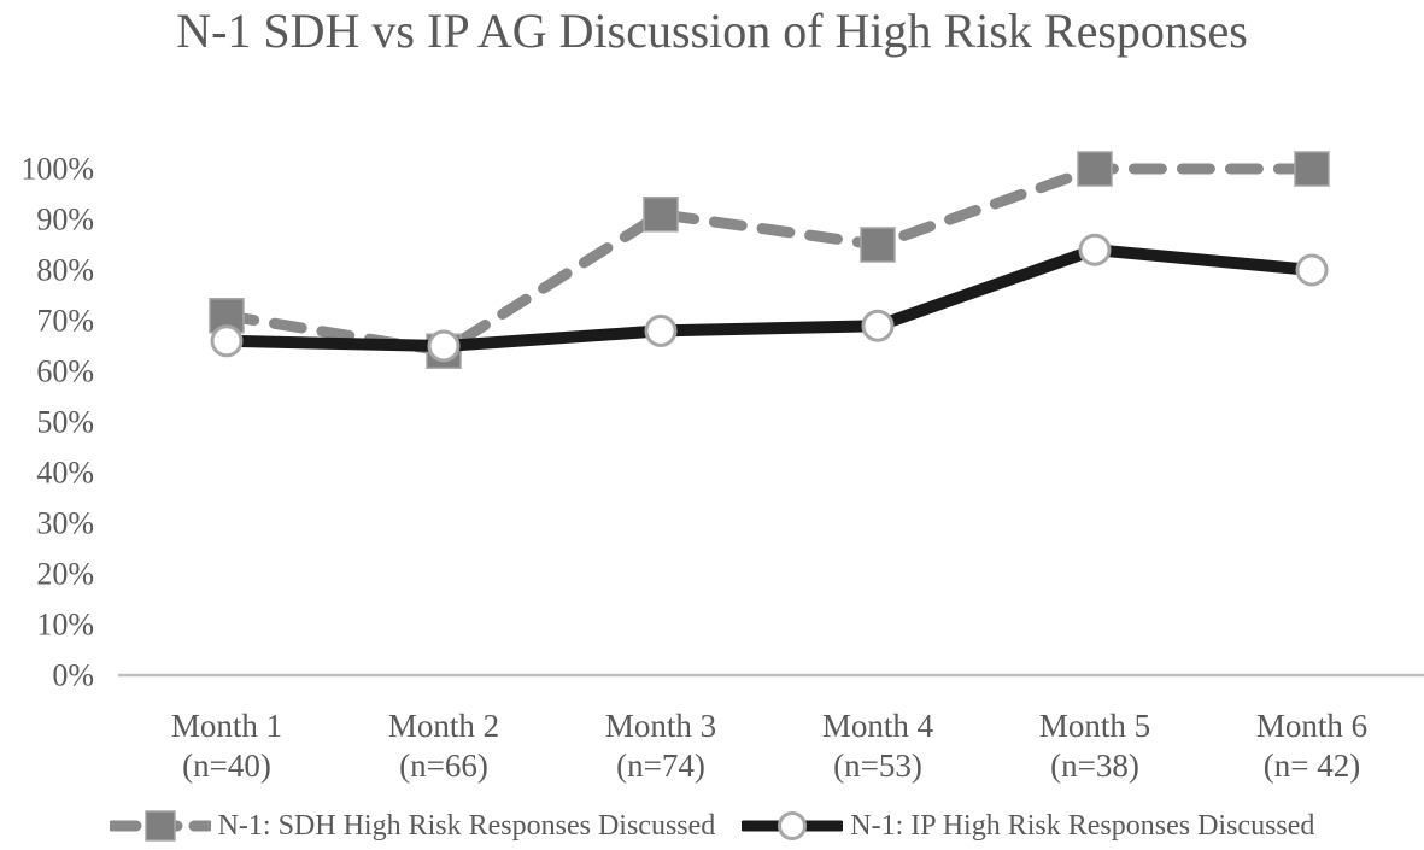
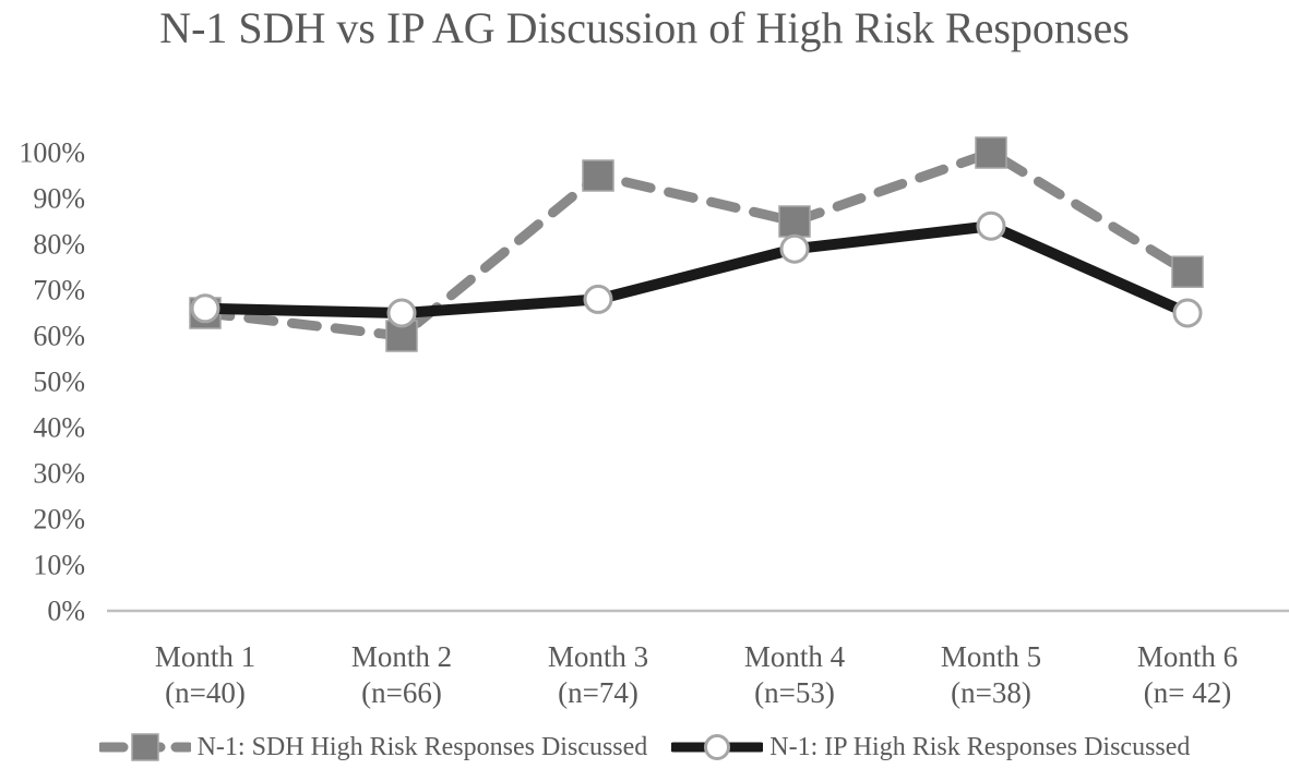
N-1: SDH High Risk Responses Discussed/Month 1: 71% -> 65%
N-1: SDH High Risk Responses Discussed/Month 2: 64% -> 60%
N-1: SDH High Risk Responses Discussed/Month 3: 91% -> 95%
N-1: IP High Risk Responses Discussed/Month 4: 69% -> 79%
N-1: SDH High Risk Responses Discussed/Month 6: 100% -> 74%
N-1: IP High Risk Responses Discussed/Month 6: 80% -> 65%
